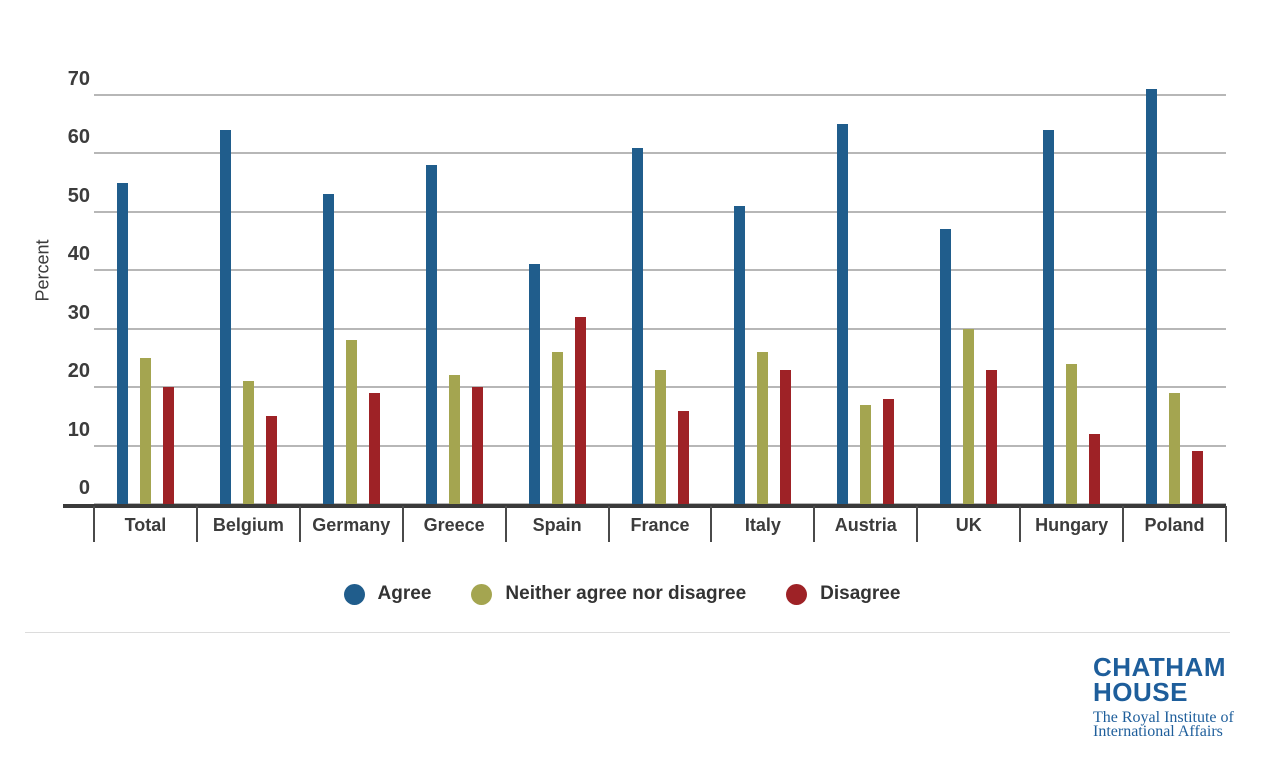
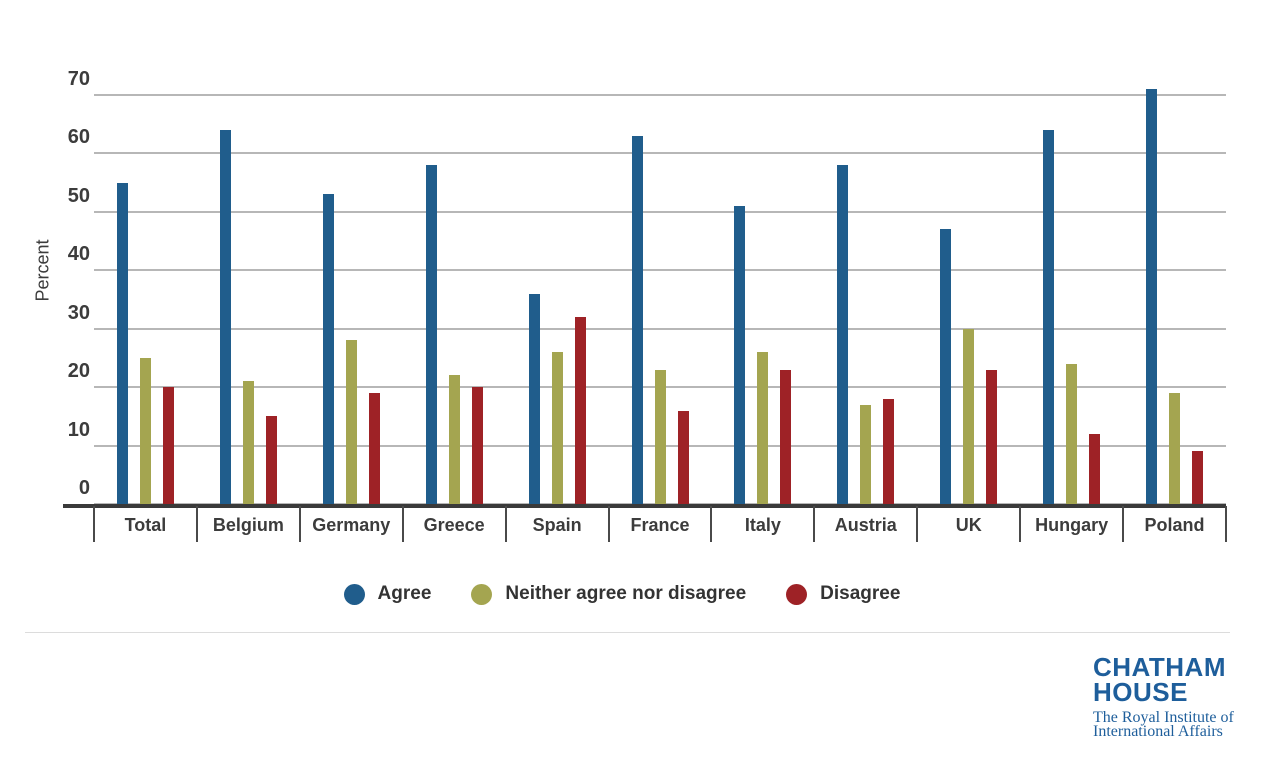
Agree/Spain: 41 -> 36
Agree/France: 61 -> 63
Agree/Austria: 65 -> 58
